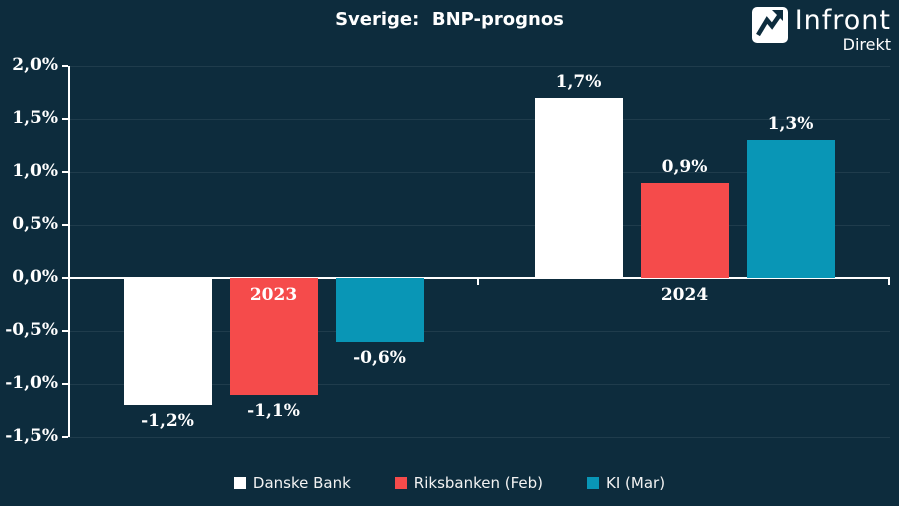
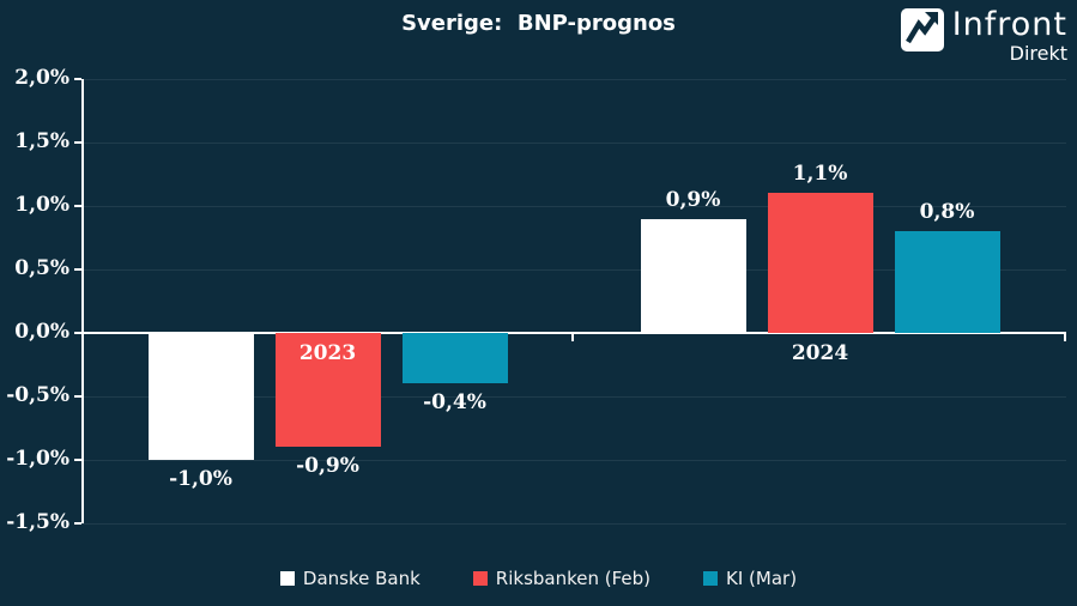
Danske Bank/2023: -1,2% -> -1,0%
Riksbanken (Feb)/2023: -1,1% -> -0,9%
KI (Mar)/2023: -0,6% -> -0,4%
Danske Bank/2024: 1,7% -> 0,9%
Riksbanken (Feb)/2024: 0,9% -> 1,1%
KI (Mar)/2024: 1,3% -> 0,8%
